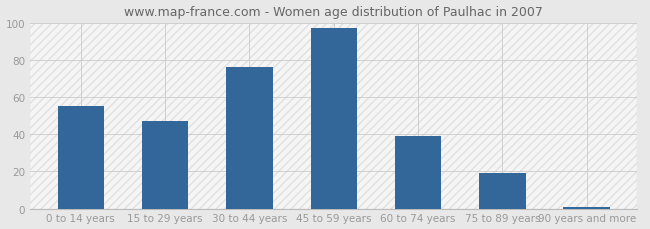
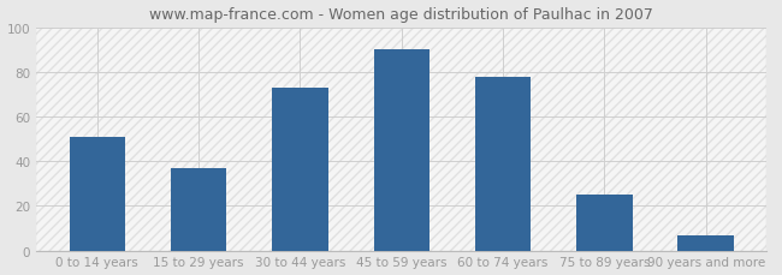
0 to 14 years: 55 -> 51
15 to 29 years: 47 -> 37
30 to 44 years: 76 -> 73
45 to 59 years: 97 -> 90
60 to 74 years: 39 -> 78
75 to 89 years: 19 -> 25
90 years and more: 1 -> 7
